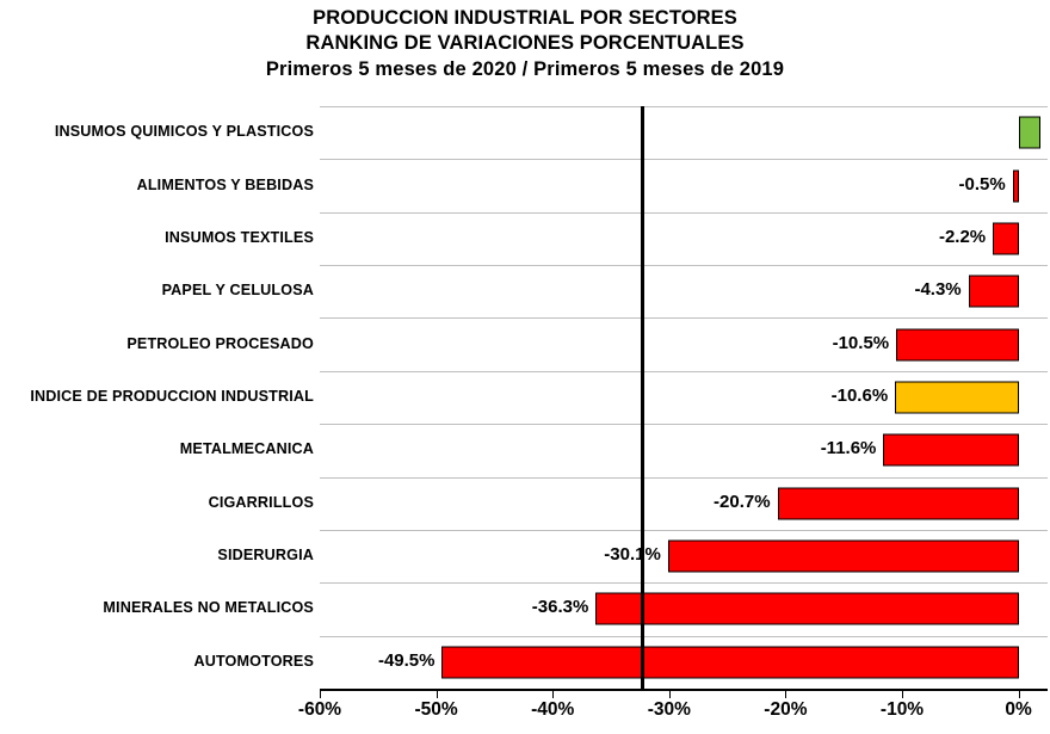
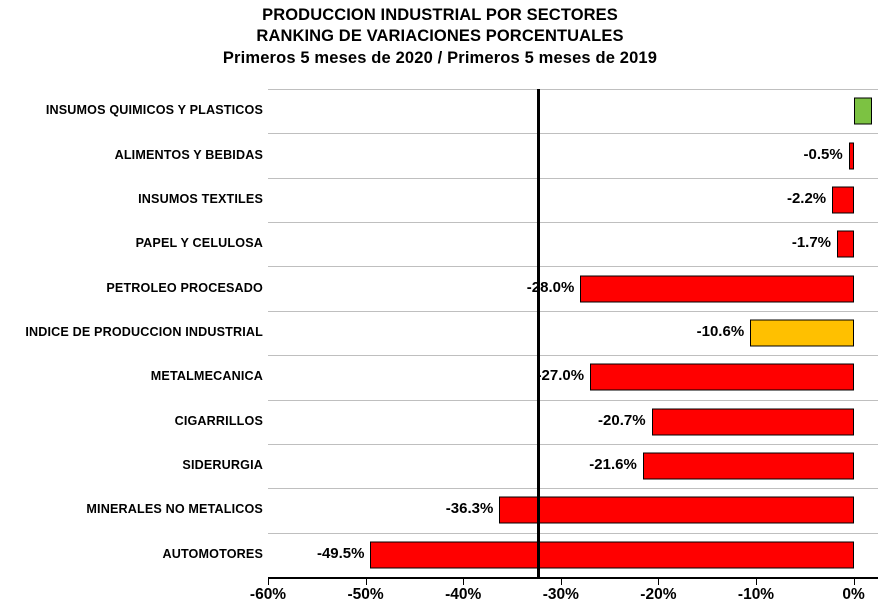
PAPEL Y CELULOSA: -4.3% -> -1.7%
PETROLEO PROCESADO: -10.5% -> -28.0%
METALMECANICA: -11.6% -> -27.0%
SIDERURGIA: -30.1% -> -21.6%
